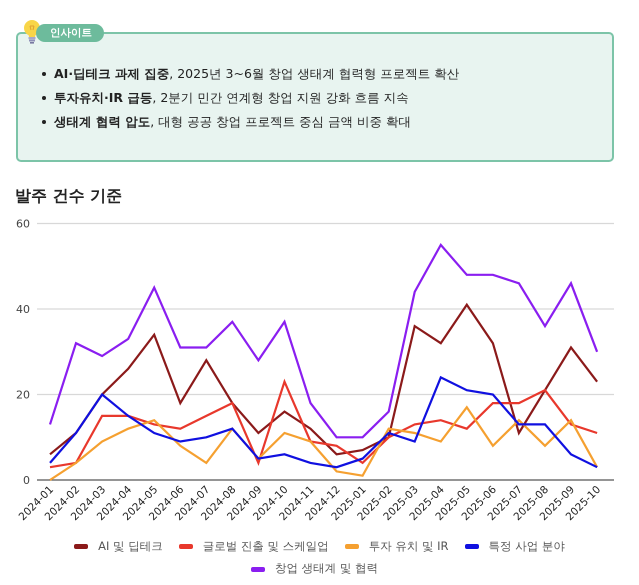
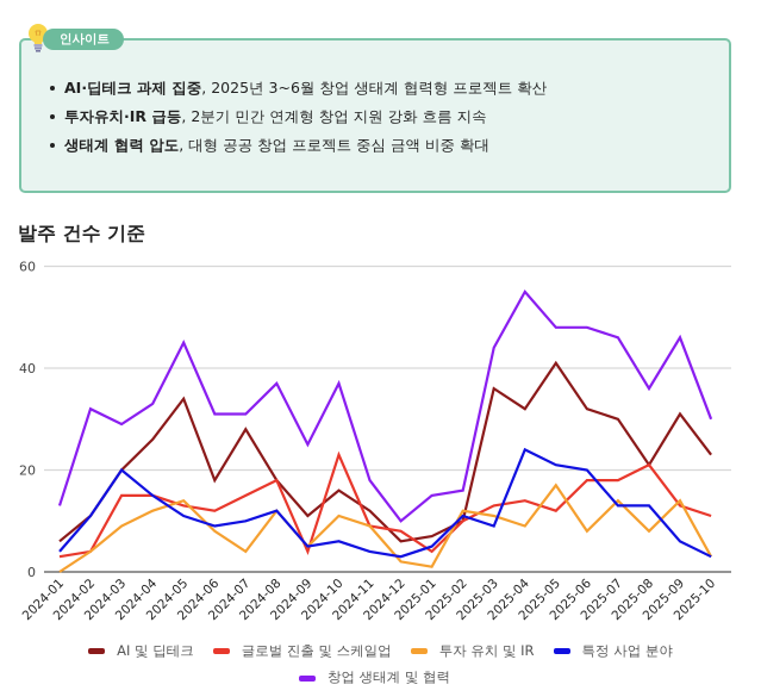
창업 생태계 및 협력/2024-09: 28 -> 25
창업 생태계 및 협력/2025-01: 10 -> 15
AI 및 딥테크/2025-07: 11 -> 30
